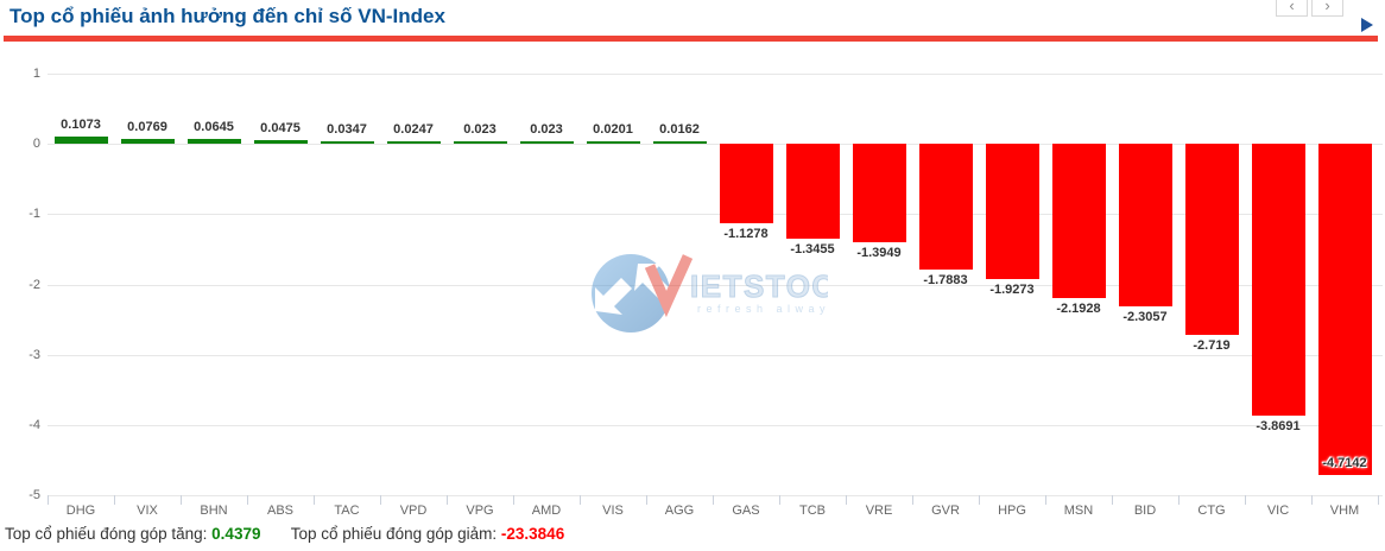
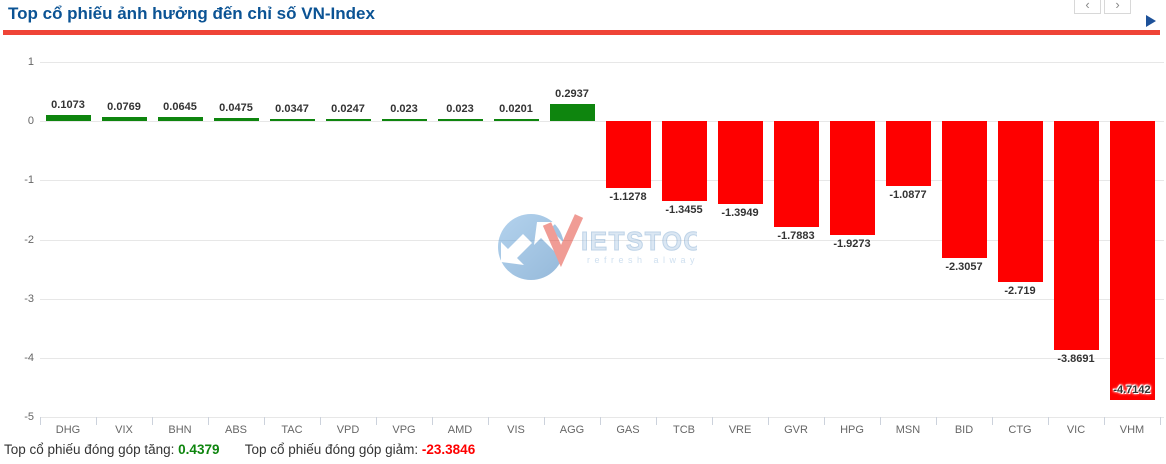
AGG: 0.0162 -> 0.2937
MSN: -2.1928 -> -1.0877
